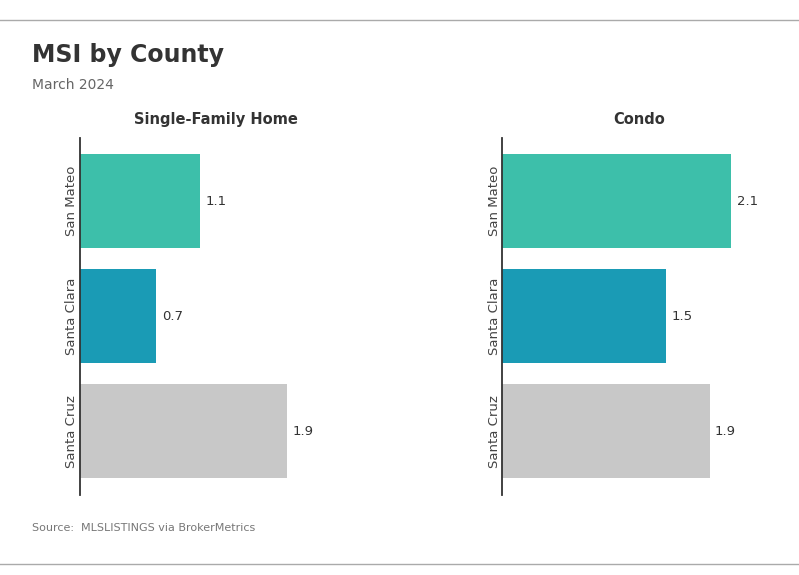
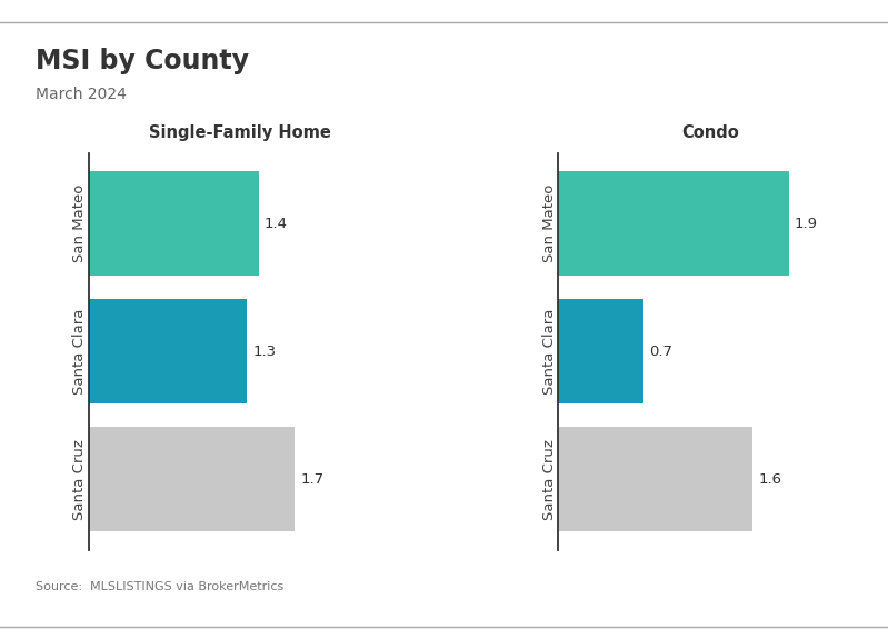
Single-Family Home/San Mateo: 1.1 -> 1.4
Single-Family Home/Santa Clara: 0.7 -> 1.3
Single-Family Home/Santa Cruz: 1.9 -> 1.7
Condo/San Mateo: 2.1 -> 1.9
Condo/Santa Clara: 1.5 -> 0.7
Condo/Santa Cruz: 1.9 -> 1.6
